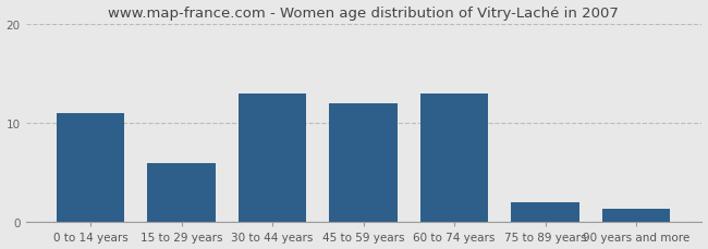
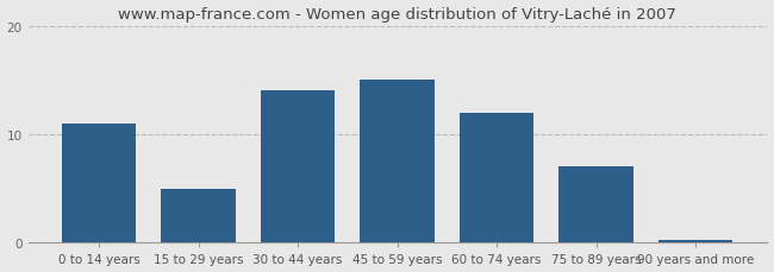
15 to 29 years: 6.0 -> 5.0
30 to 44 years: 13.0 -> 14.0
45 to 59 years: 12.0 -> 15.0
60 to 74 years: 13.0 -> 12.0
75 to 89 years: 2.0 -> 7.0
90 years and more: 1.4 -> 0.3
